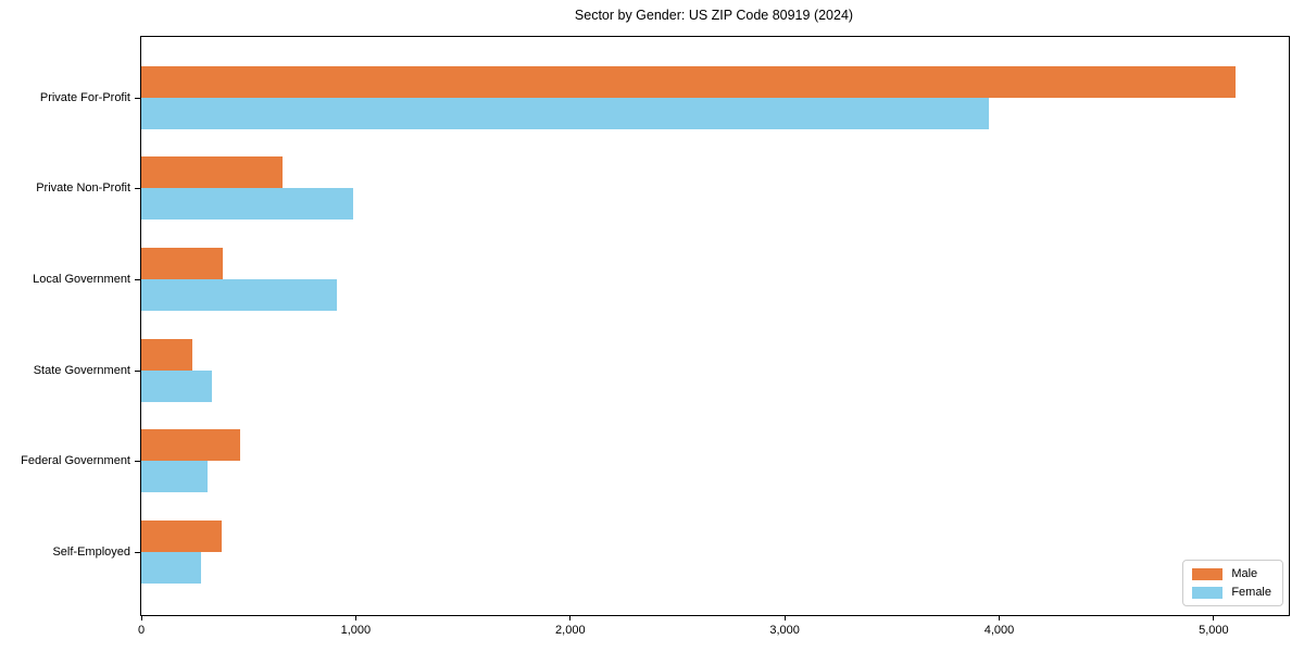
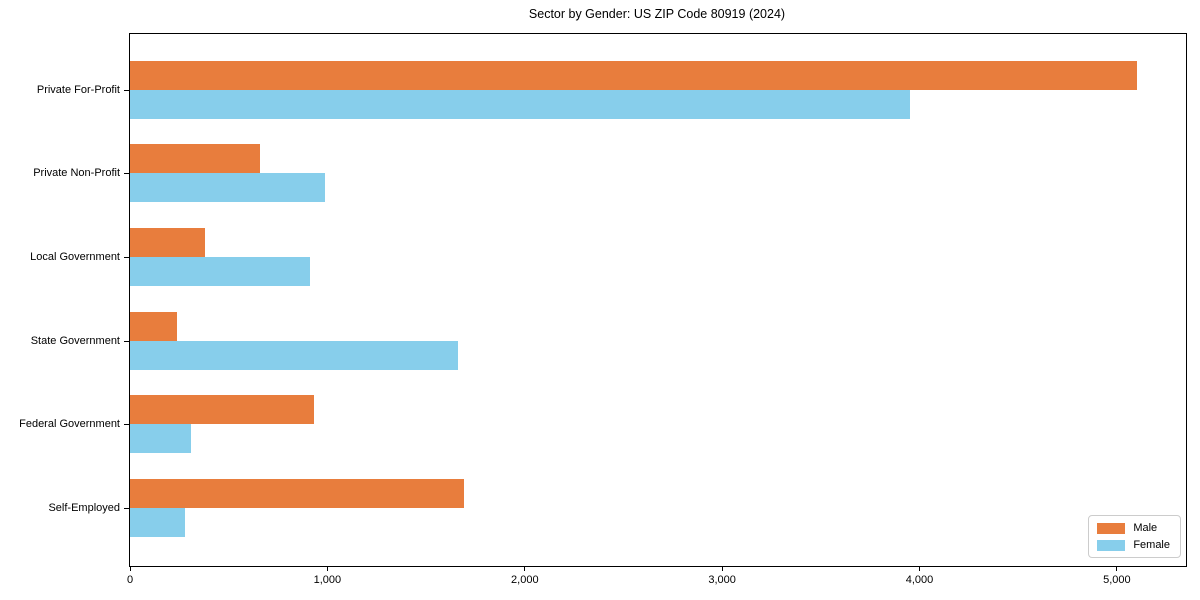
Female/State Government: 330 -> 1660
Male/Federal Government: 460 -> 930
Male/Self-Employed: 380 -> 1690
